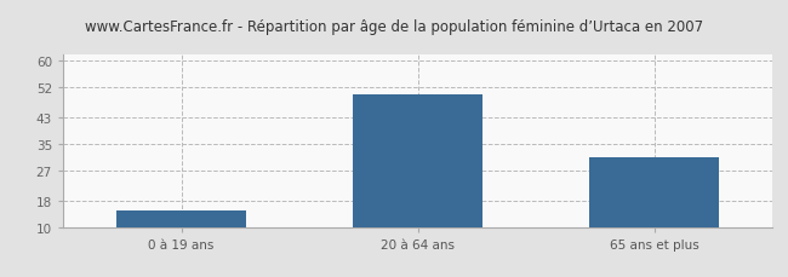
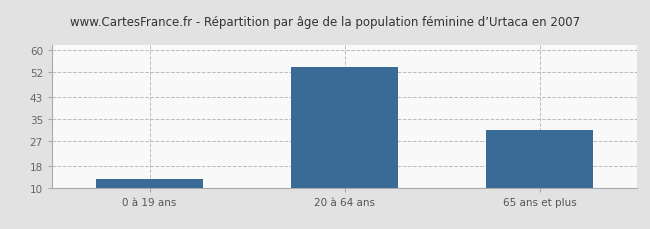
0 à 19 ans: 15 -> 13
20 à 64 ans: 50 -> 54
